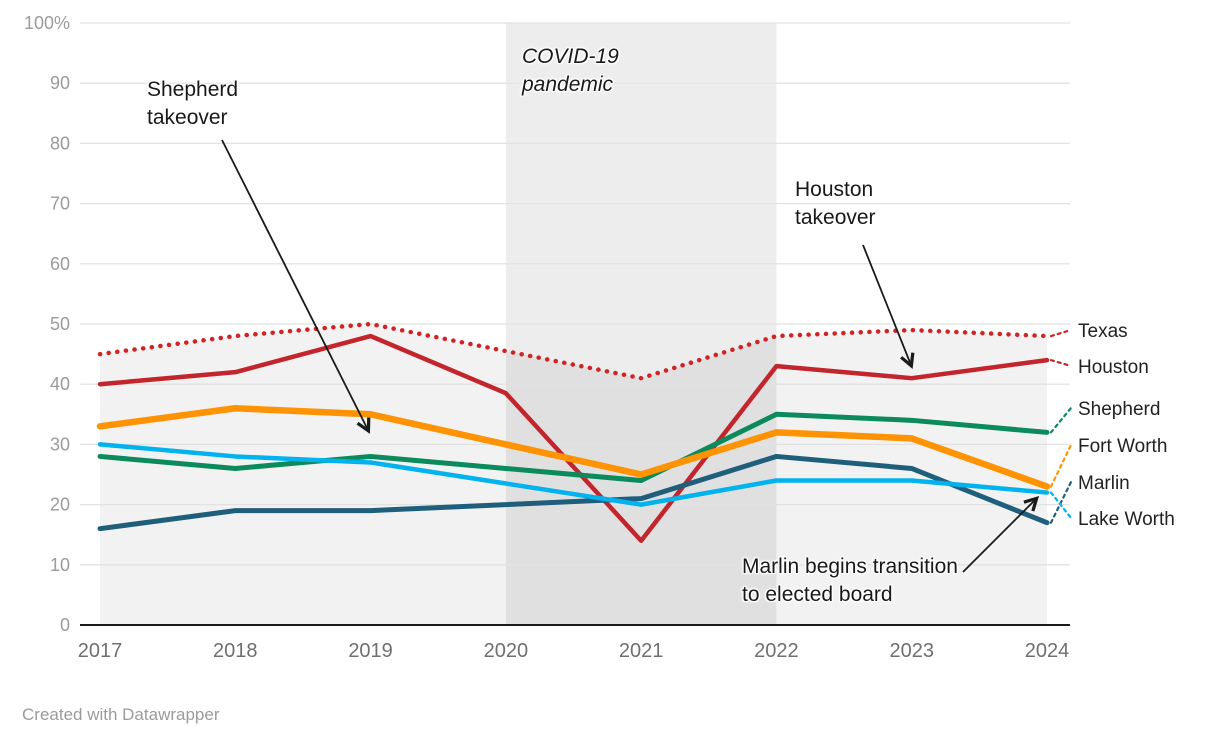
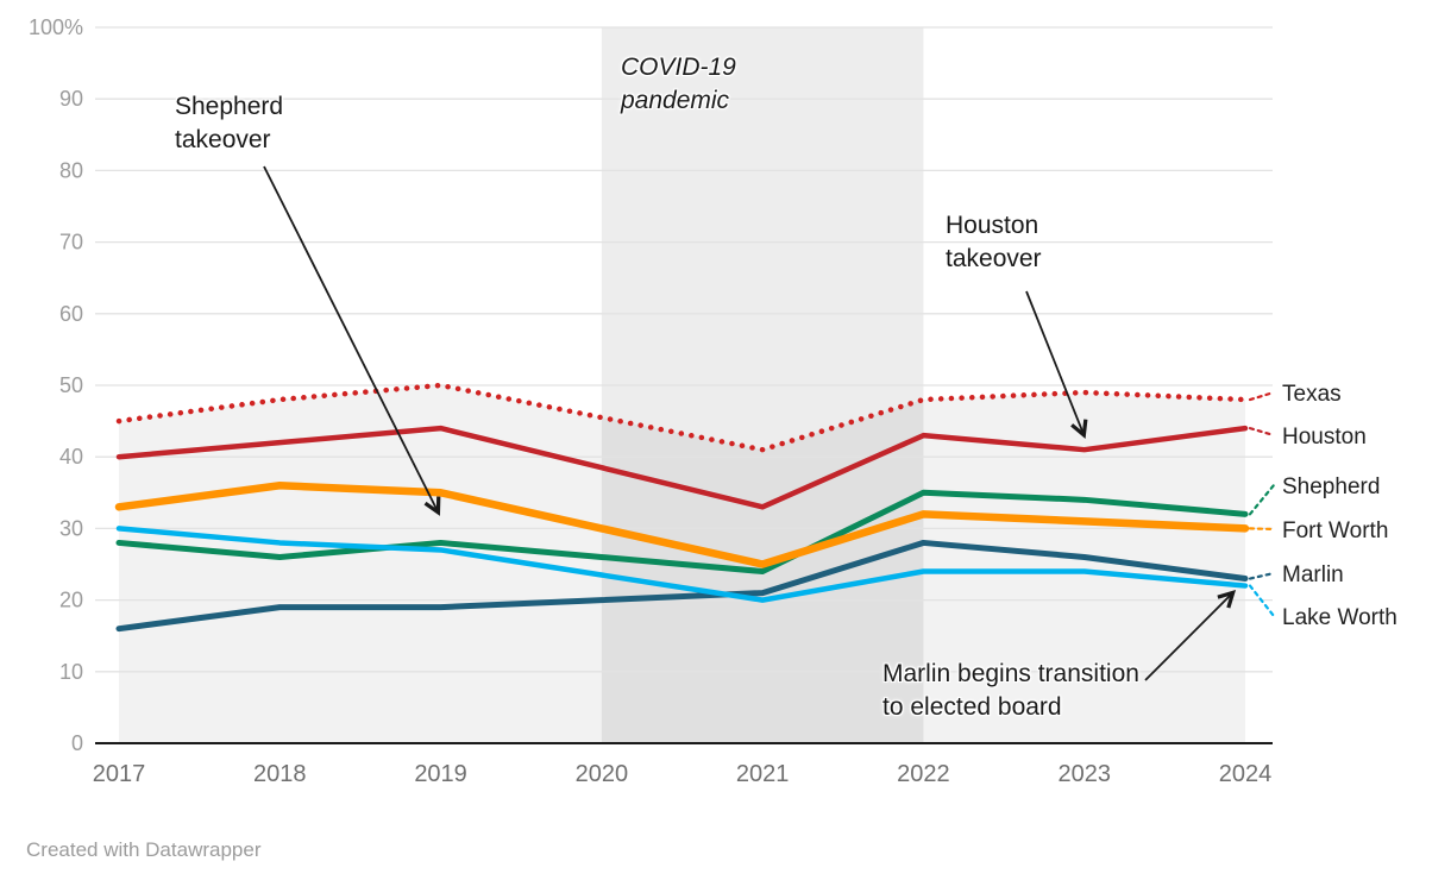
Houston/2019: 48% -> 44%
Houston/2021: 14% -> 33%
Fort Worth/2024: 23% -> 30%
Marlin/2024: 17% -> 23%
